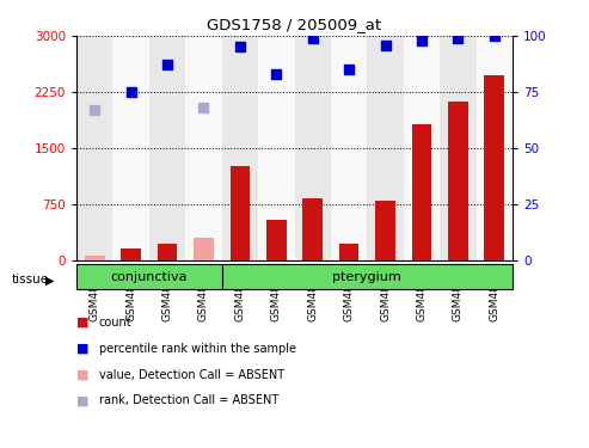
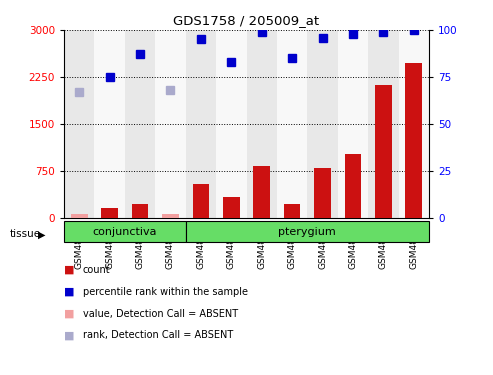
GSM48037: 300 -> 60
GSM48029: 1260 -> 530
GSM48030: 540 -> 330
GSM48034: 1820 -> 1010
